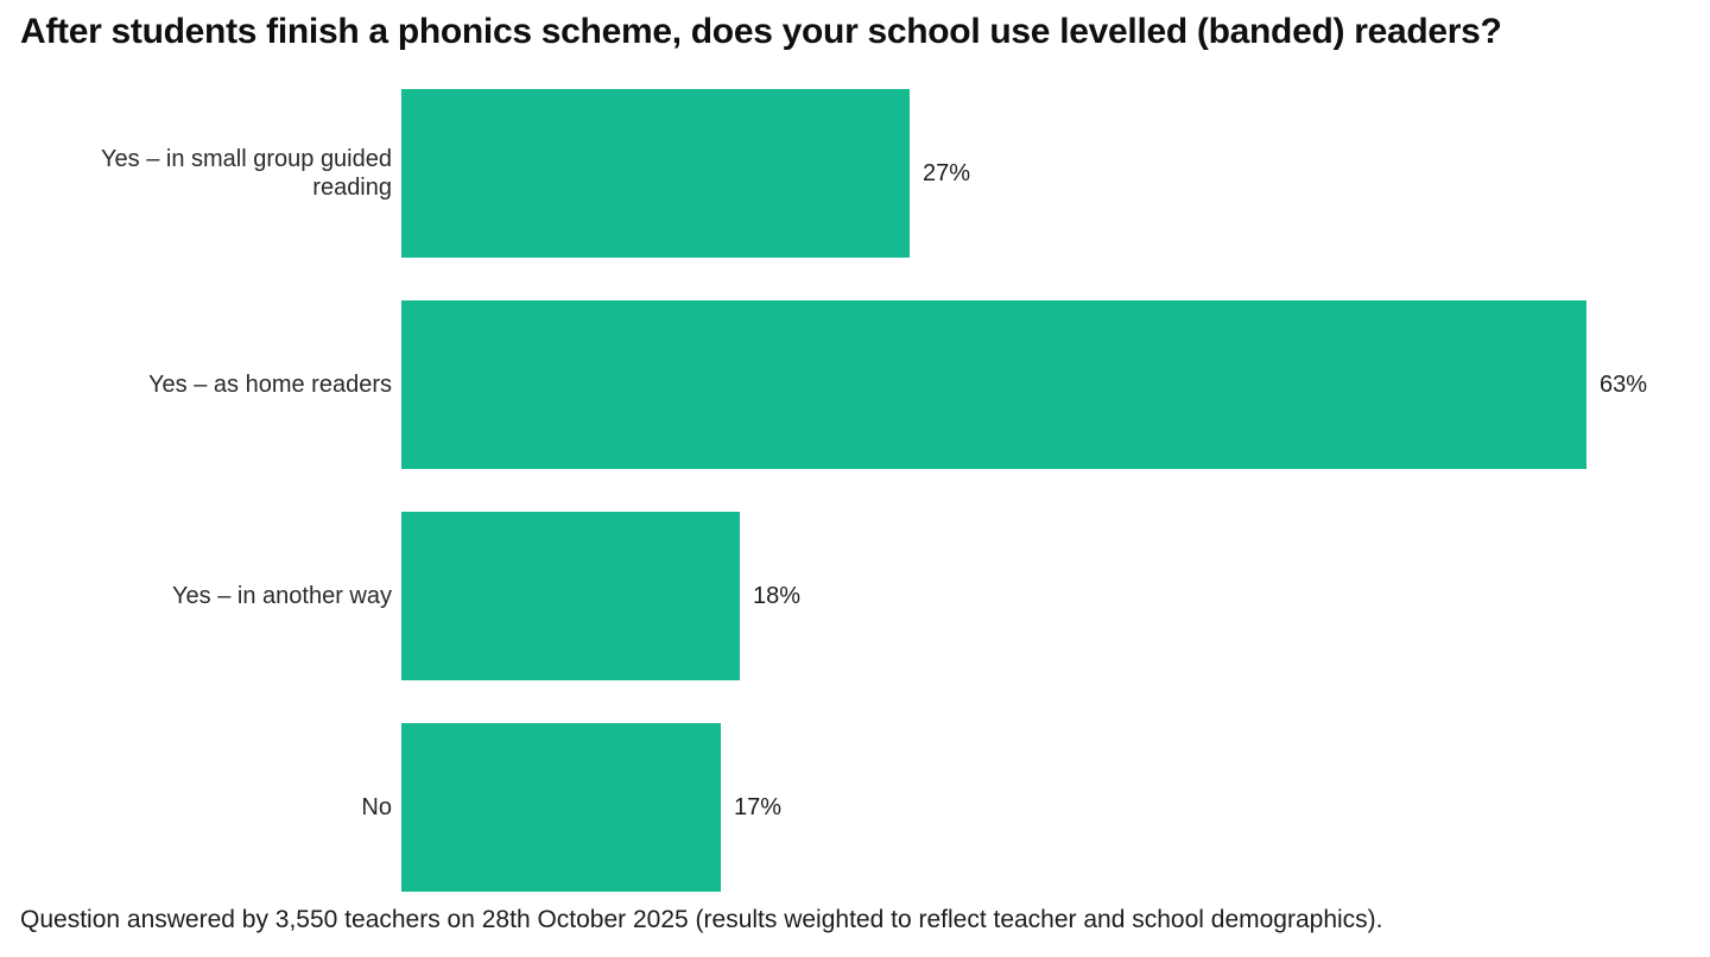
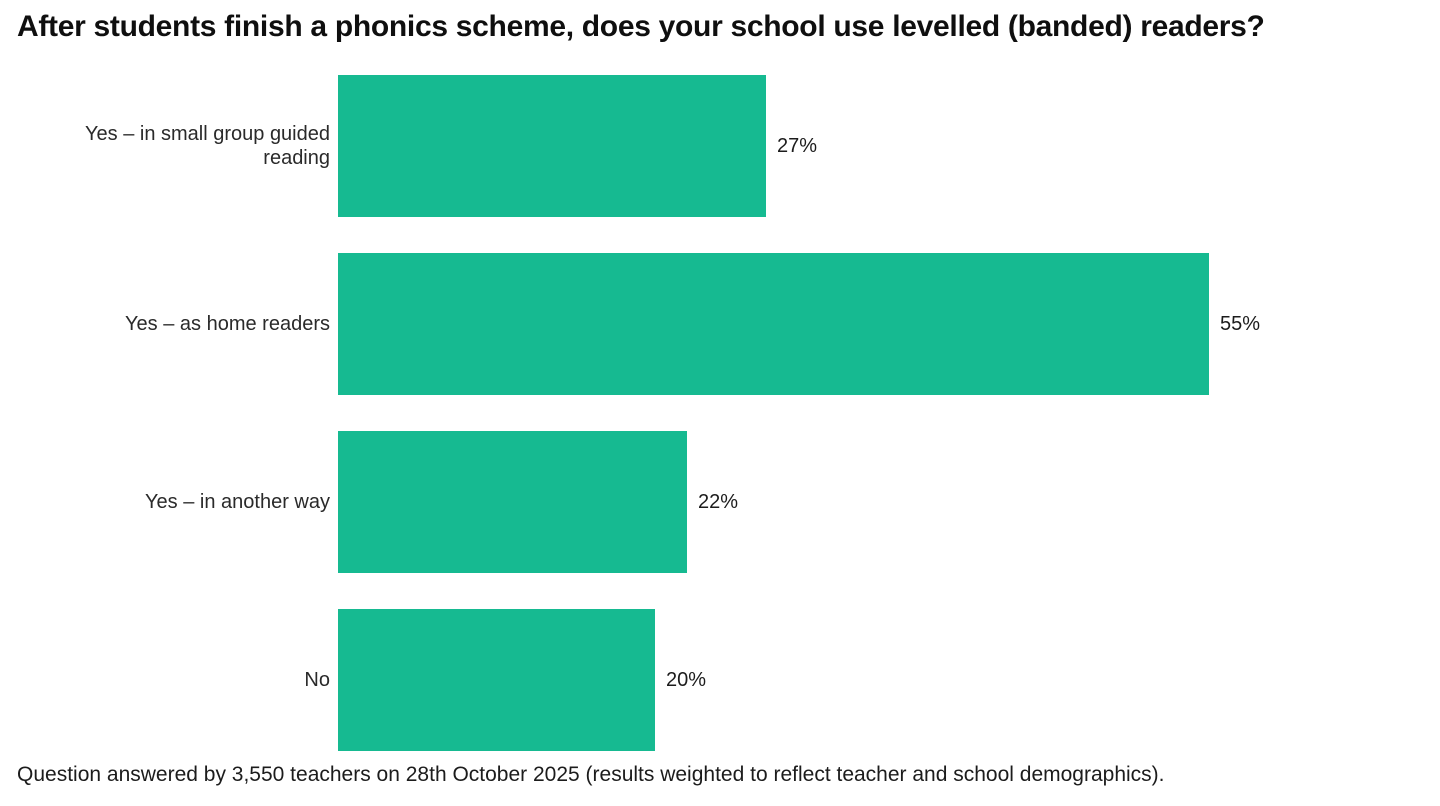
Yes – as home readers: 63% -> 55%
Yes – in another way: 18% -> 22%
No: 17% -> 20%
